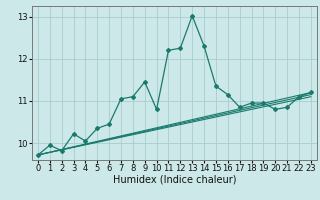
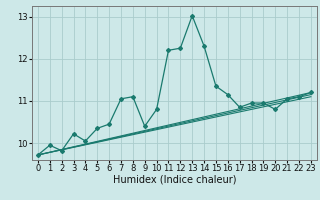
9: 11.45 -> 10.40
21: 10.85 -> 11.05
